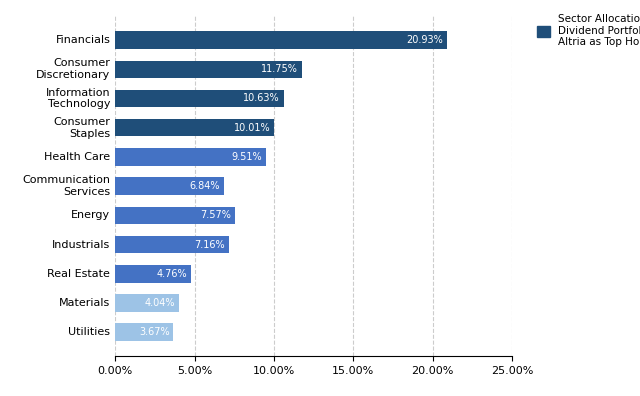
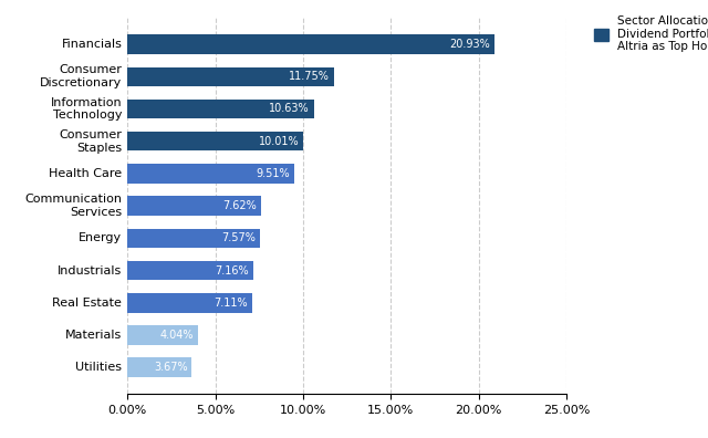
Communication Services: 6.84% -> 7.62%
Real Estate: 4.76% -> 7.11%
